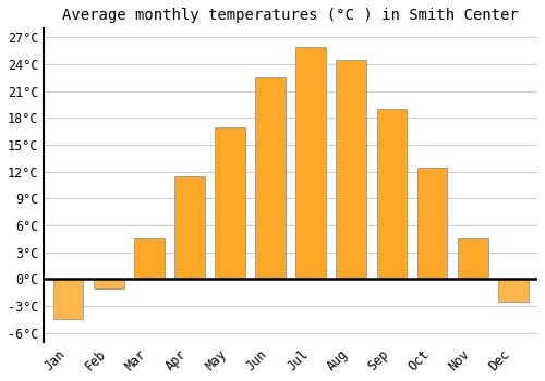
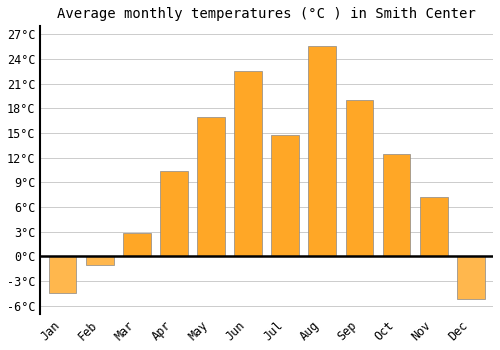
Mar: 4.5°C -> 2.8°C
Apr: 11.5°C -> 10.4°C
Jul: 26.0°C -> 14.8°C
Aug: 24.5°C -> 25.6°C
Nov: 4.5°C -> 7.2°C
Dec: -2.5°C -> -5.2°C
